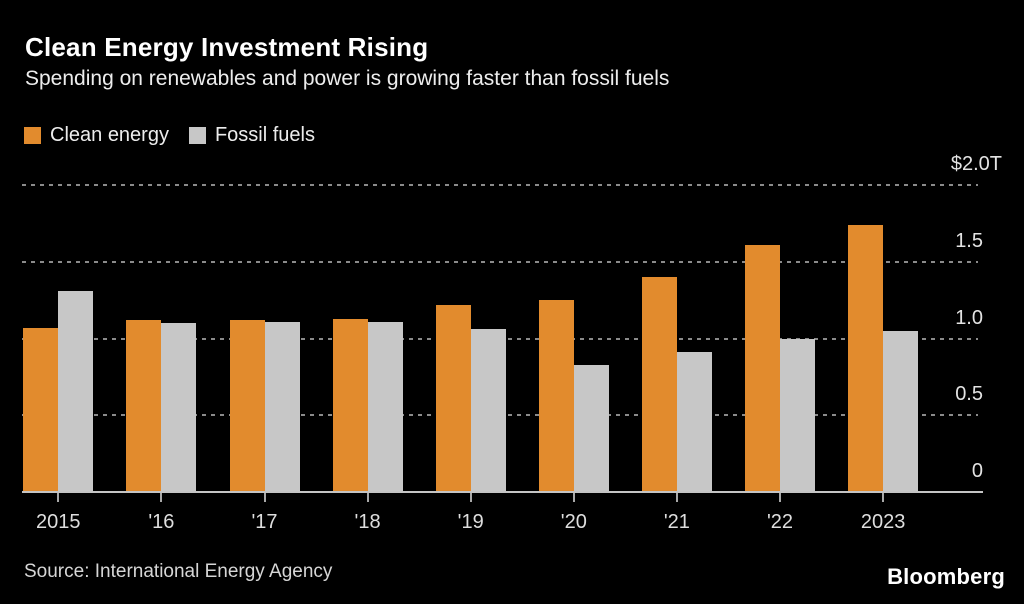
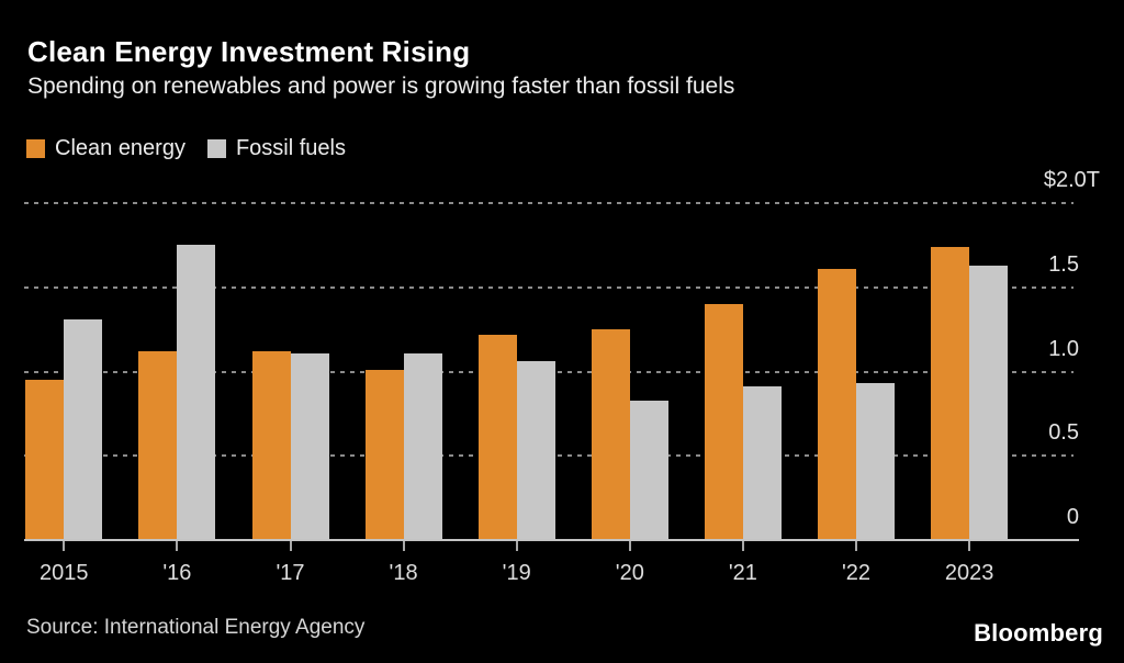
Clean energy/2015: 1.07 -> 0.95
Fossil fuels/'16: 1.10 -> 1.75
Clean energy/'18: 1.13 -> 1.01
Fossil fuels/'22: 1.00 -> 0.93
Fossil fuels/2023: 1.05 -> 1.63
